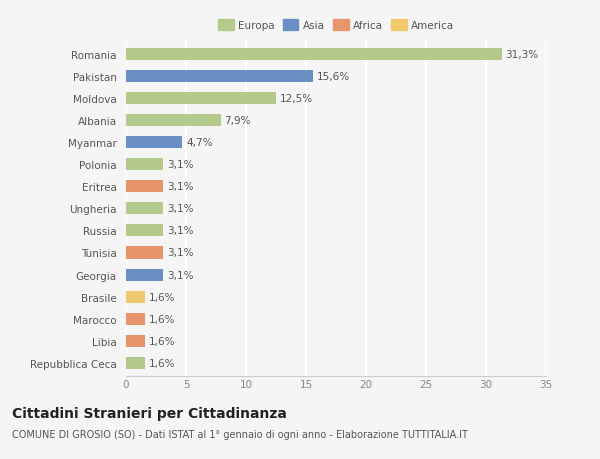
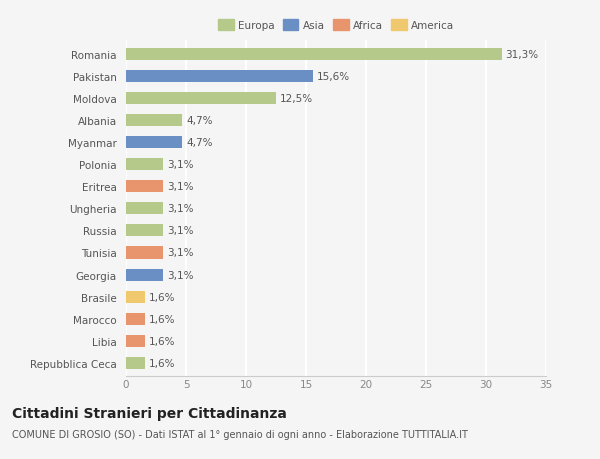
Albania: 7,9% -> 4,7%
